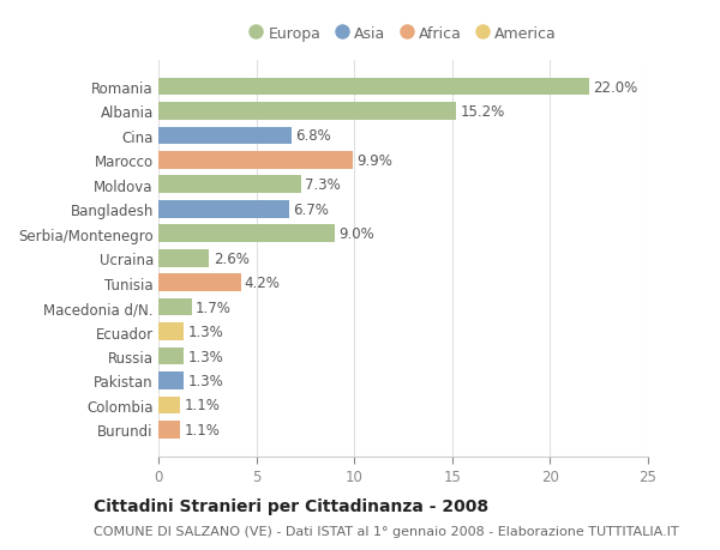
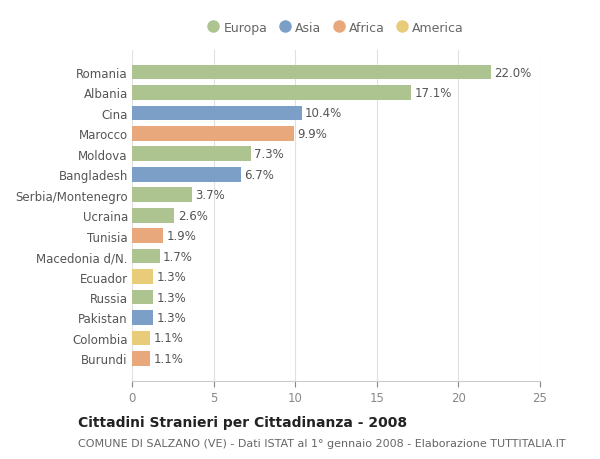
Albania: 15.2% -> 17.1%
Cina: 6.8% -> 10.4%
Serbia/Montenegro: 9.0% -> 3.7%
Tunisia: 4.2% -> 1.9%
